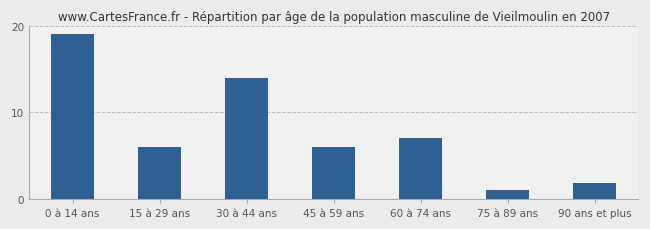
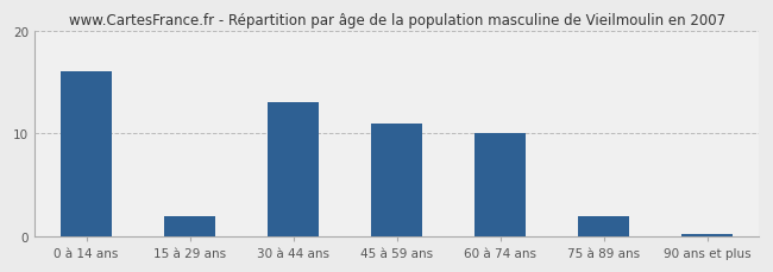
0 à 14 ans: 19.0 -> 16.0
15 à 29 ans: 6.0 -> 2.0
30 à 44 ans: 14.0 -> 13.0
45 à 59 ans: 6.0 -> 11.0
60 à 74 ans: 7.0 -> 10.0
75 à 89 ans: 1.0 -> 2.0
90 ans et plus: 1.8 -> 0.2
